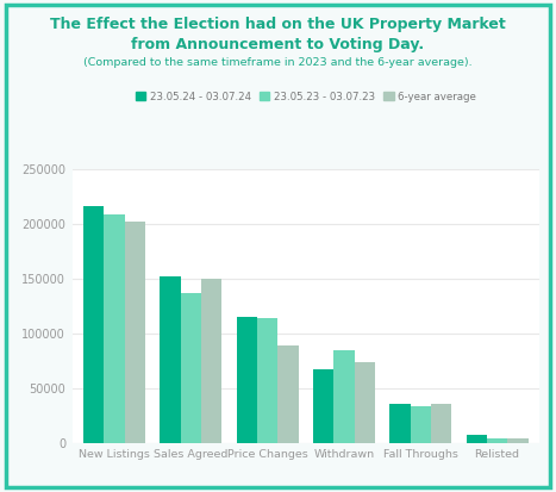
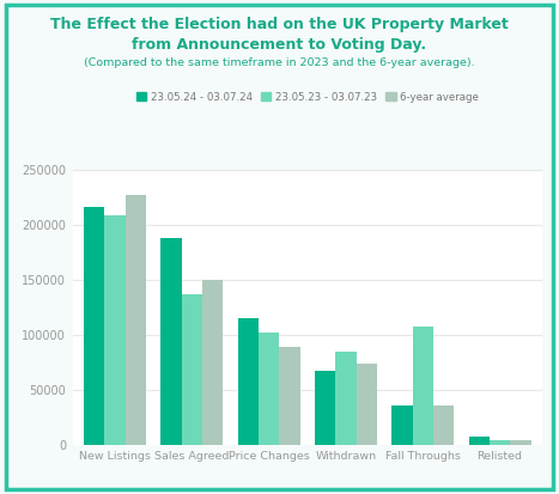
6-year average/New Listings: 203000 -> 228000
23.05.24 - 03.07.24/Sales Agreed: 152000 -> 188000
23.05.23 - 03.07.23/Price Changes: 114000 -> 102000
23.05.23 - 03.07.23/Fall Throughs: 34000 -> 108000
